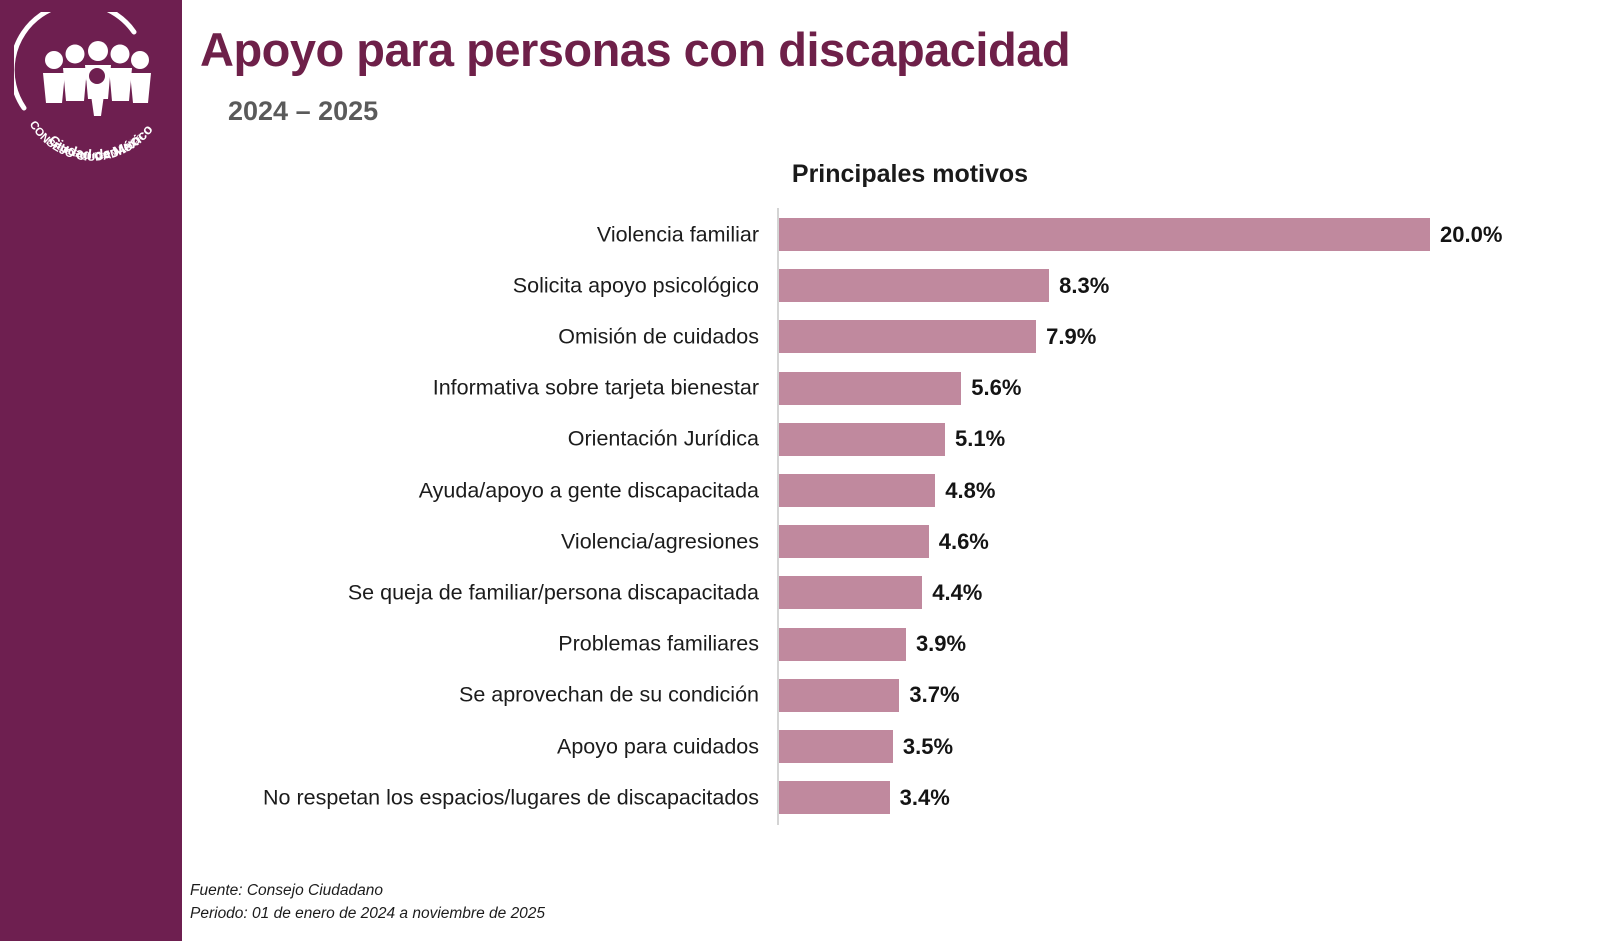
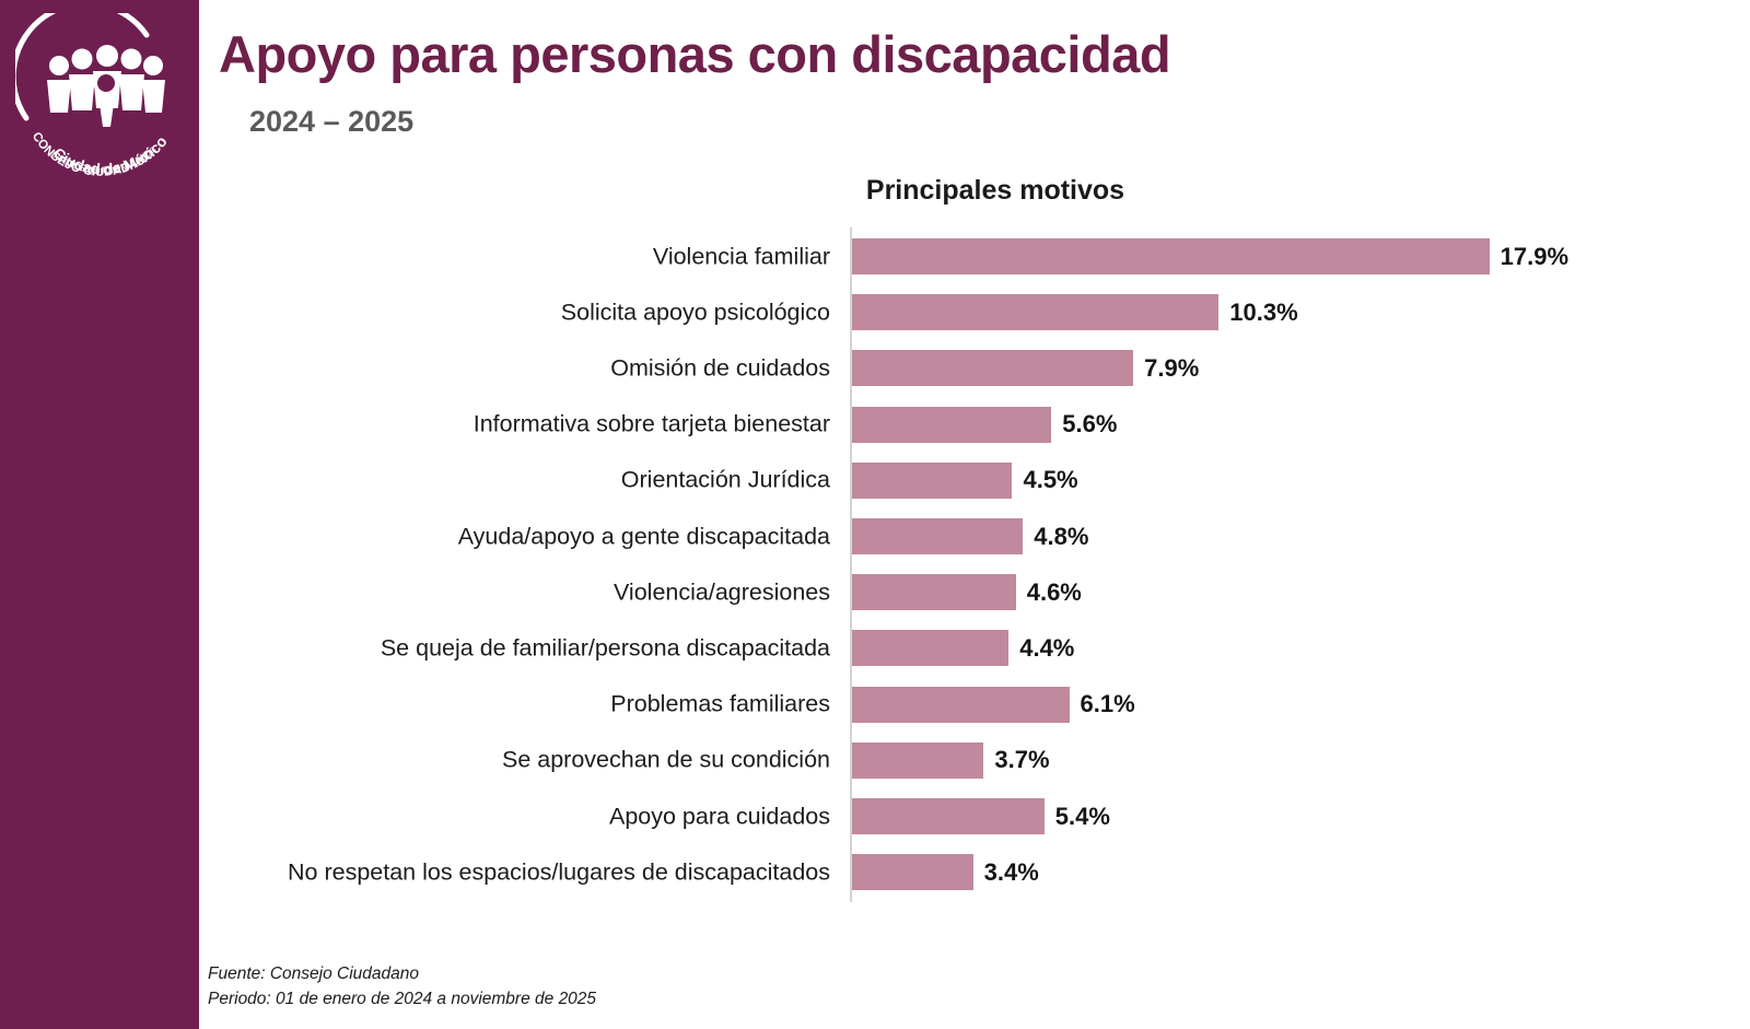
Violencia familiar: 20.0% -> 17.9%
Solicita apoyo psicológico: 8.3% -> 10.3%
Orientación Jurídica: 5.1% -> 4.5%
Problemas familiares: 3.9% -> 6.1%
Apoyo para cuidados: 3.5% -> 5.4%
